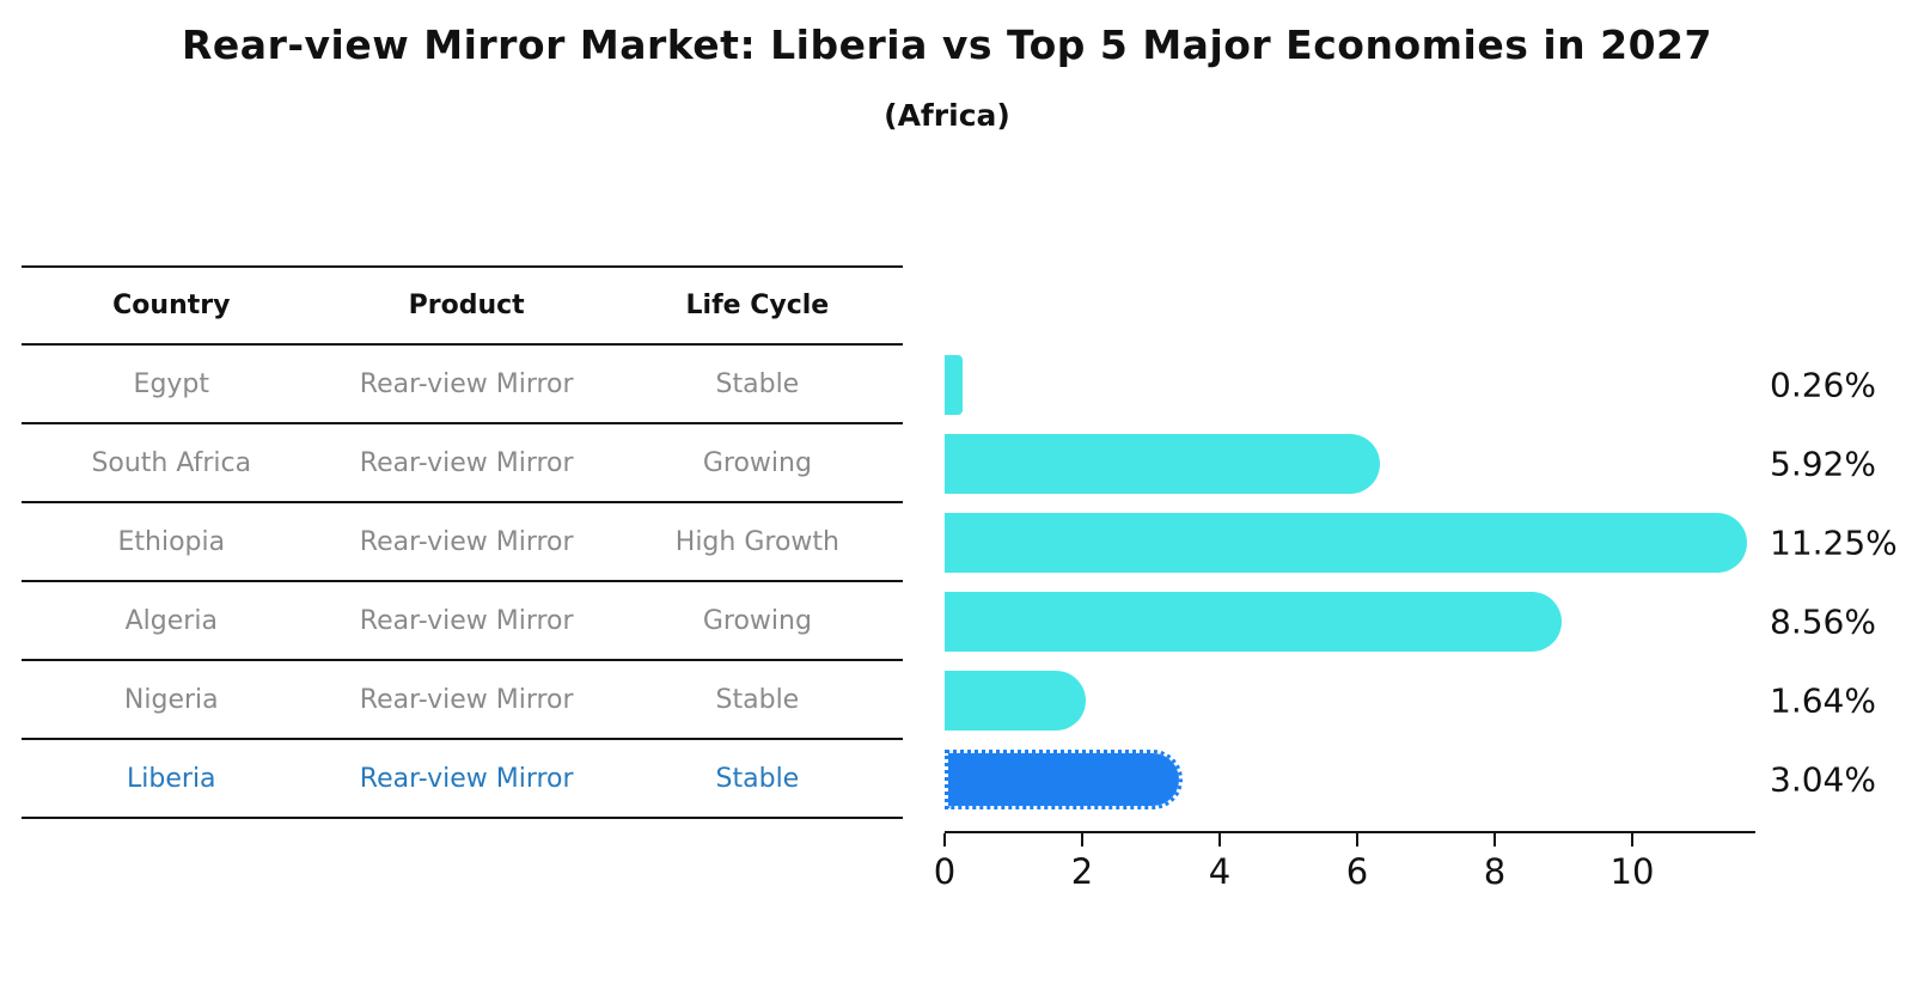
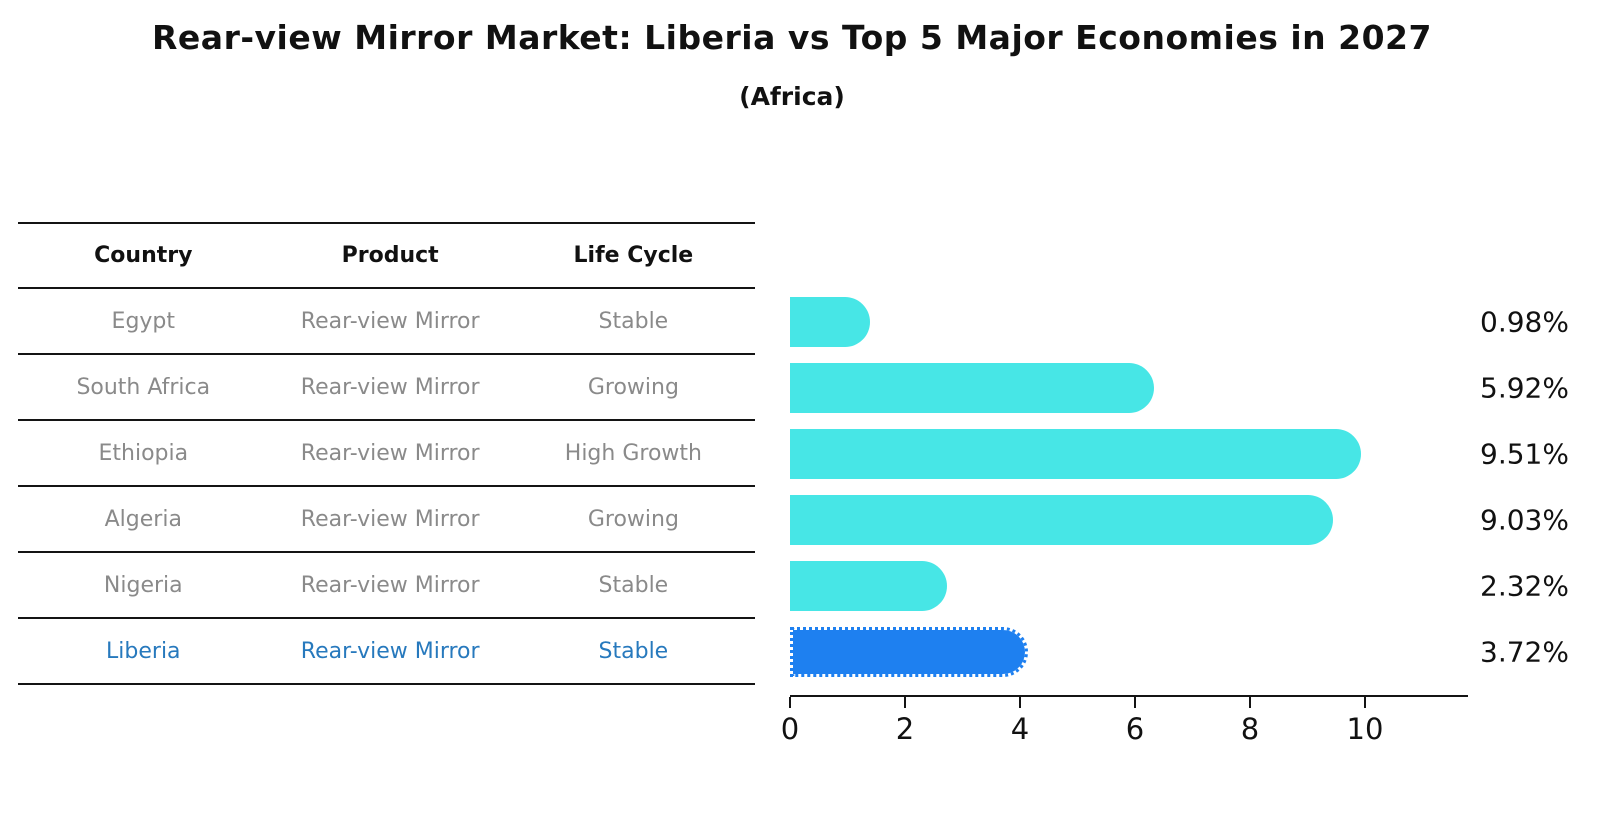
Egypt: 0.26% -> 0.98%
Ethiopia: 11.25% -> 9.51%
Algeria: 8.56% -> 9.03%
Nigeria: 1.64% -> 2.32%
Liberia: 3.04% -> 3.72%
